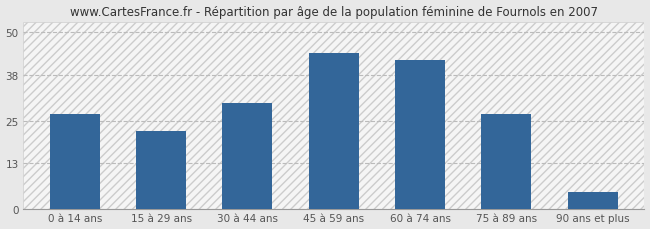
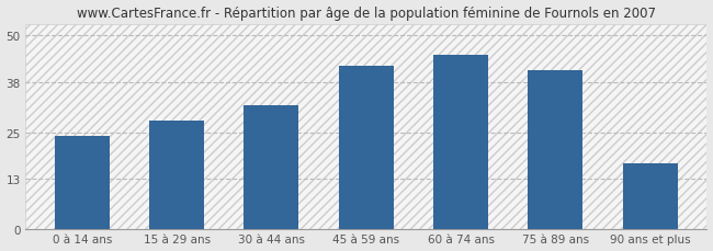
0 à 14 ans: 27 -> 24
15 à 29 ans: 22 -> 28
30 à 44 ans: 30 -> 32
45 à 59 ans: 44 -> 42
60 à 74 ans: 42 -> 45
75 à 89 ans: 27 -> 41
90 ans et plus: 5 -> 17
